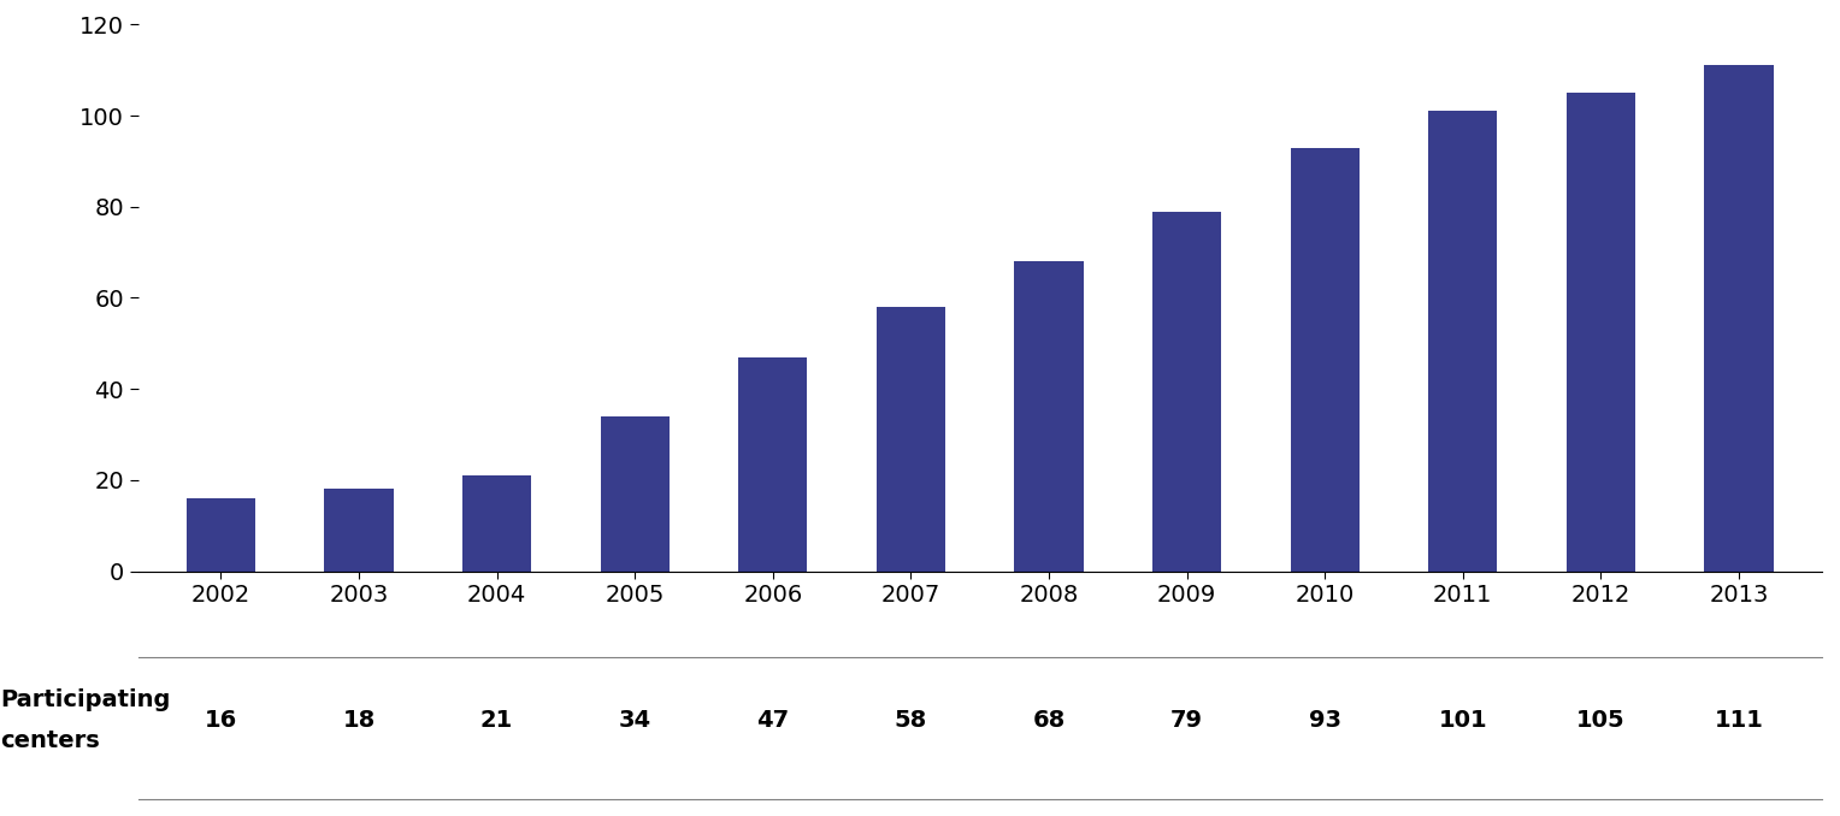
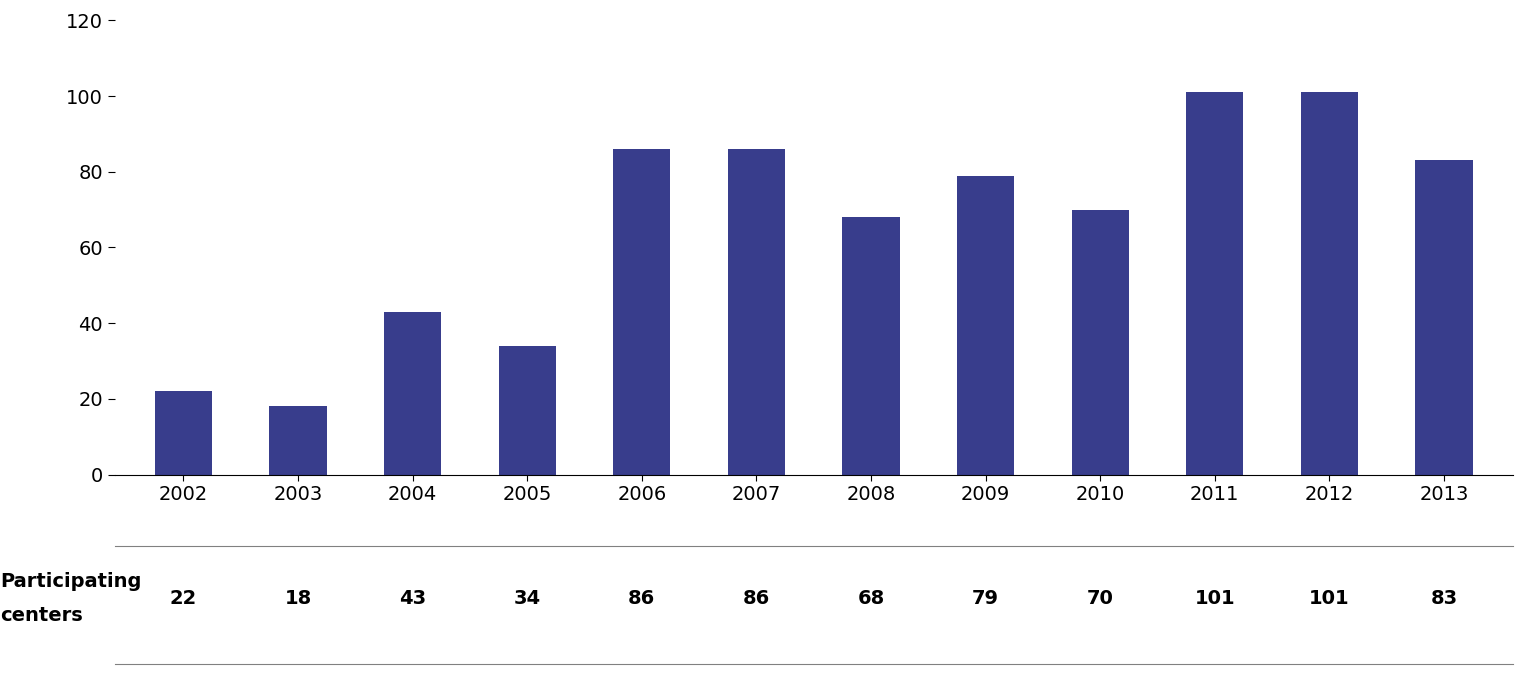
2002: 16 -> 22
2004: 21 -> 43
2006: 47 -> 86
2007: 58 -> 86
2010: 93 -> 70
2012: 105 -> 101
2013: 111 -> 83
